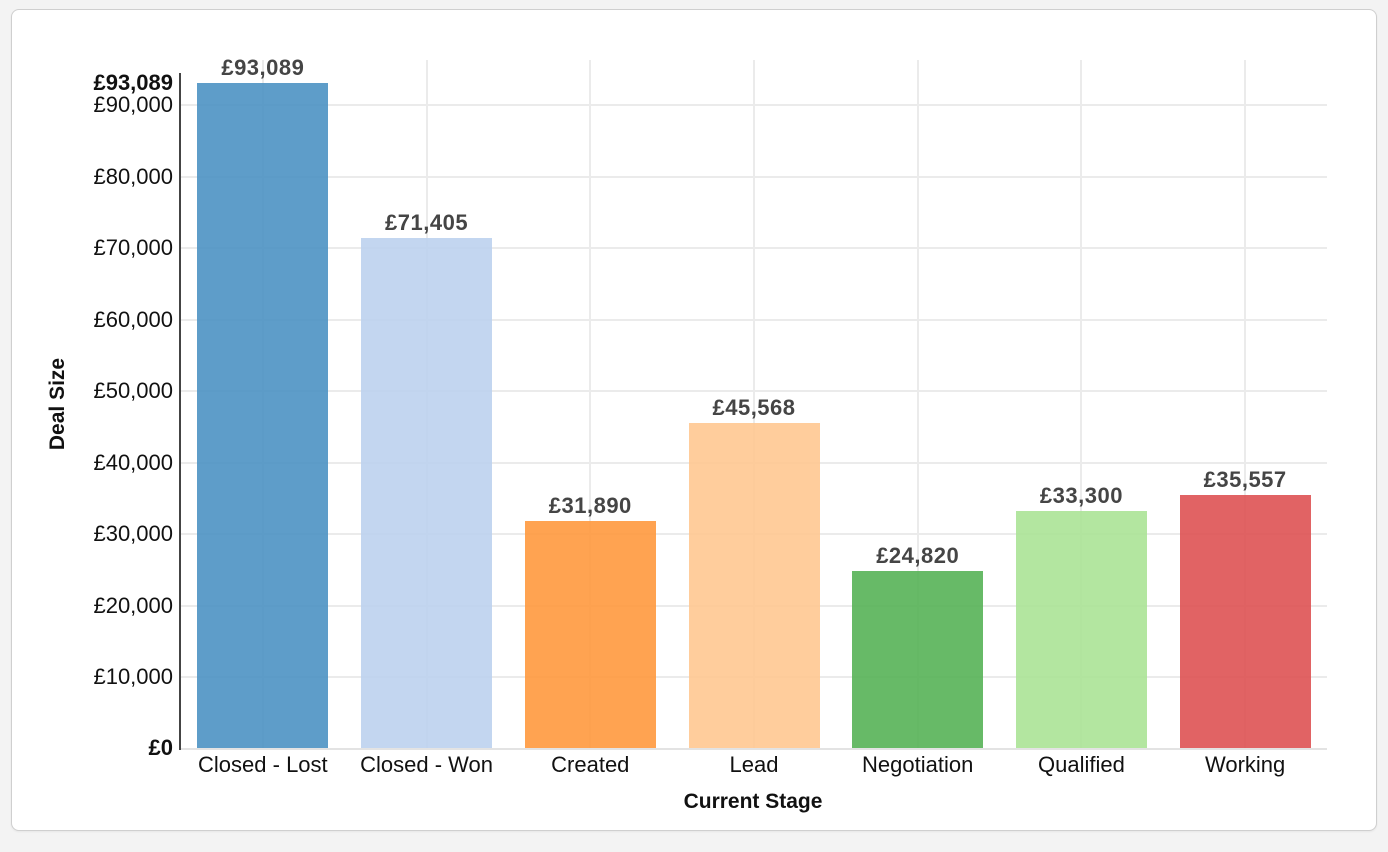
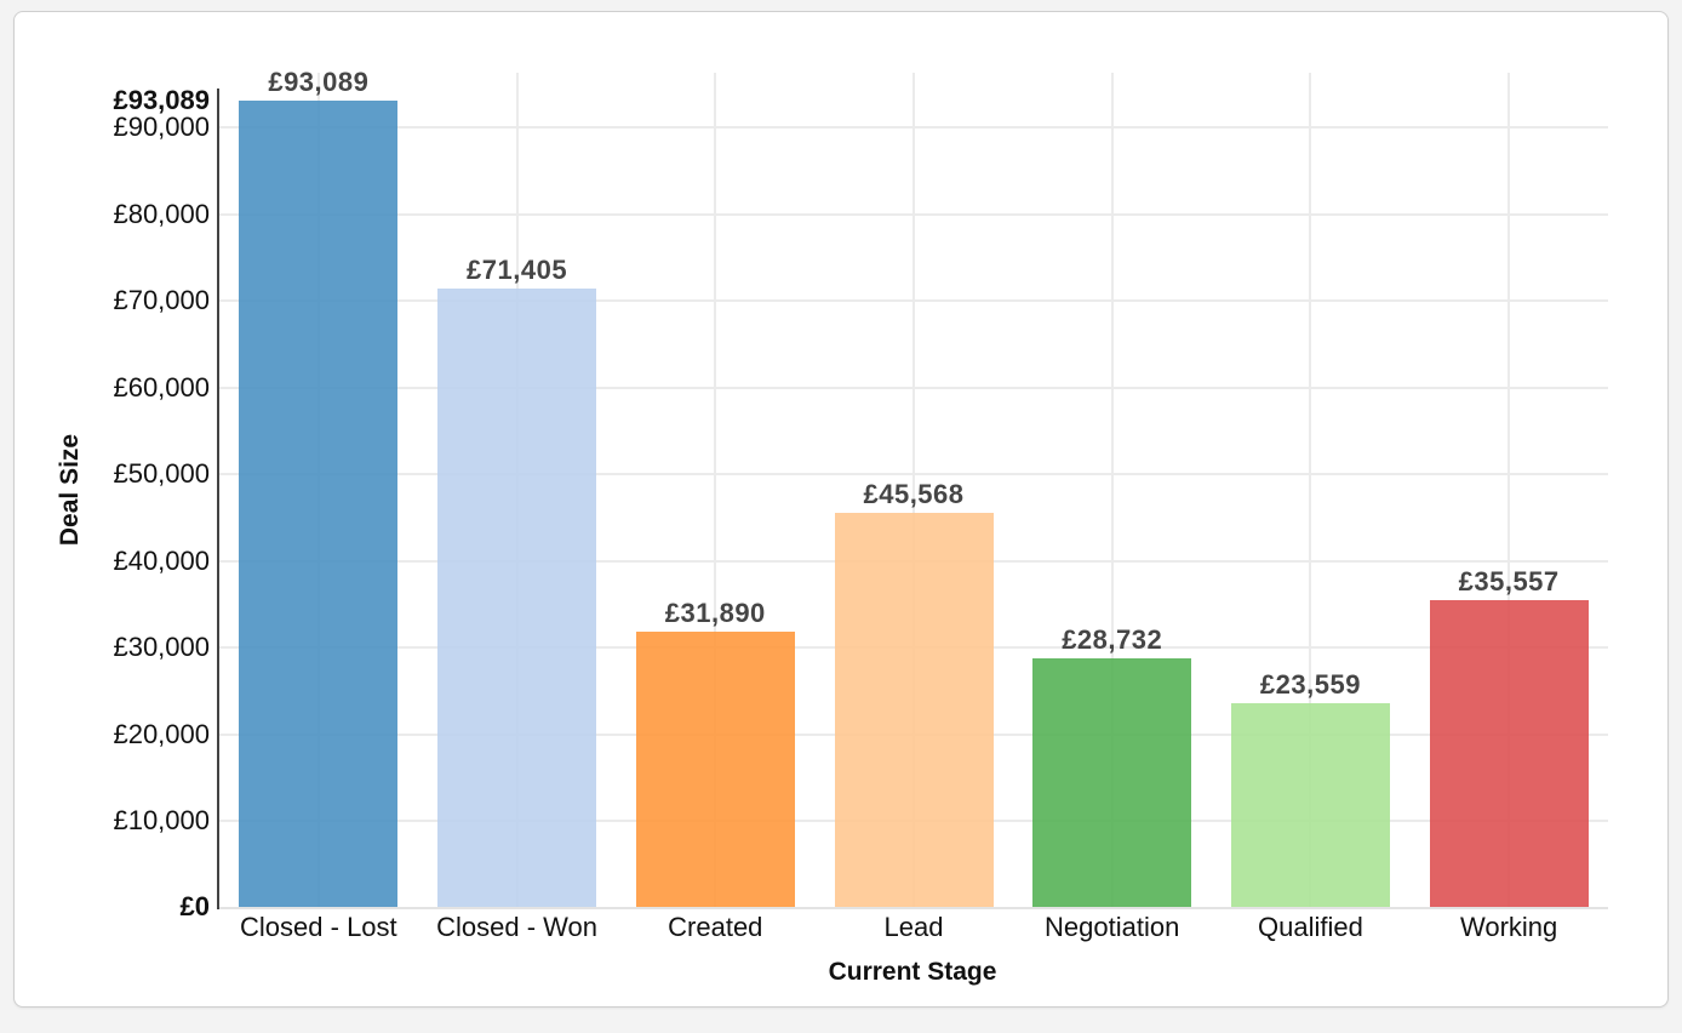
Negotiation: £24,820 -> £28,732
Qualified: £33,300 -> £23,559
